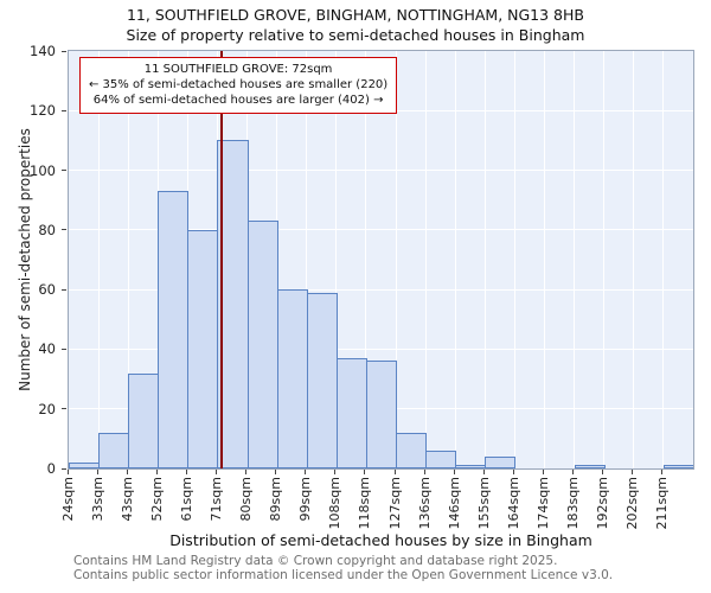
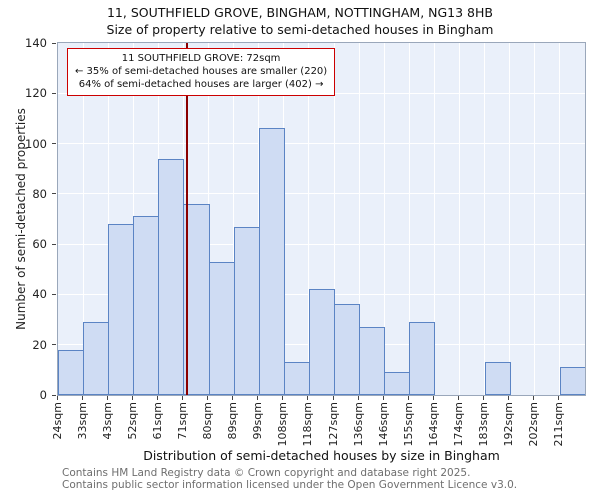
24sqm: 2 -> 18
33sqm: 12 -> 29
43sqm: 32 -> 68
52sqm: 93 -> 71
61sqm: 80 -> 94
71sqm: 110 -> 76
80sqm: 83 -> 53
89sqm: 60 -> 67
99sqm: 59 -> 106
108sqm: 37 -> 13
118sqm: 36 -> 42
127sqm: 12 -> 36
136sqm: 6 -> 27
146sqm: 1 -> 9
155sqm: 4 -> 29
183sqm: 1 -> 13
211sqm: 1 -> 11
